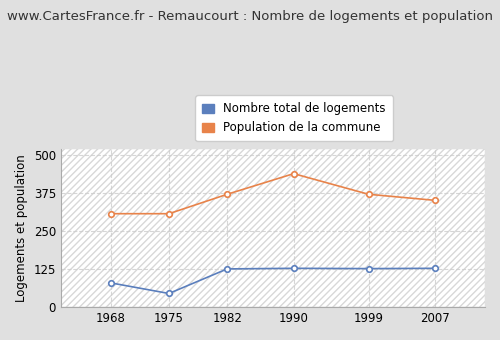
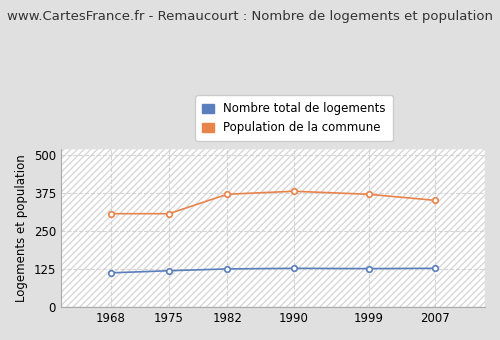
Nombre total de logements/1968: 80 -> 113
Nombre total de logements/1975: 45 -> 120
Population de la commune/1990: 440 -> 382
